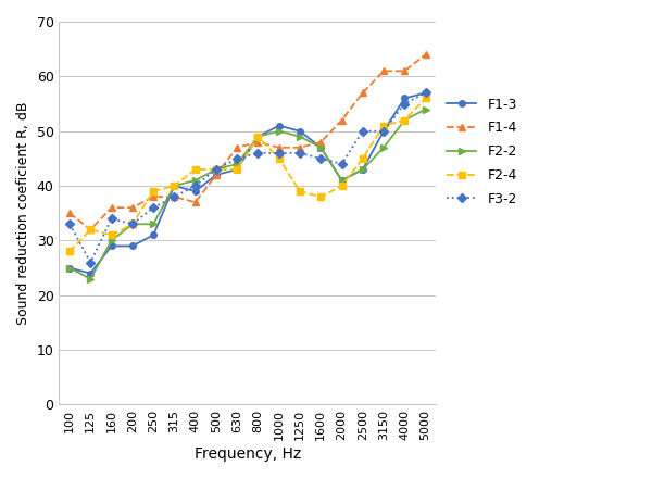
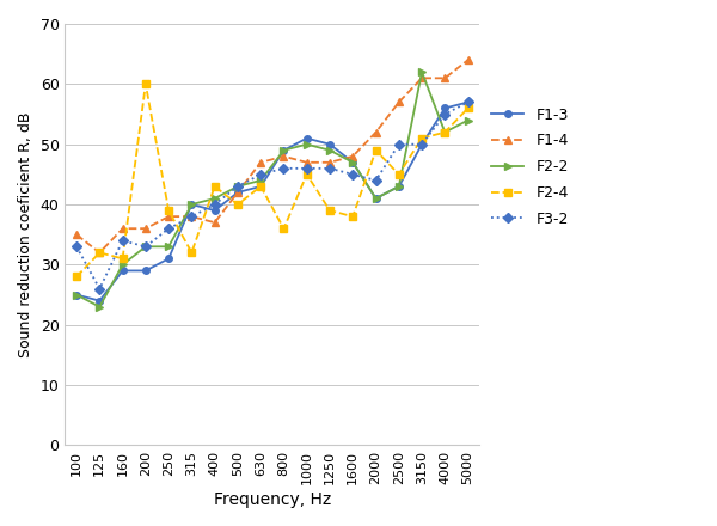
F2-4/200: 33 -> 60
F2-4/315: 40 -> 32
F2-4/500: 43 -> 40
F2-4/800: 49 -> 36
F2-4/2000: 40 -> 49
F2-2/3150: 47 -> 62
